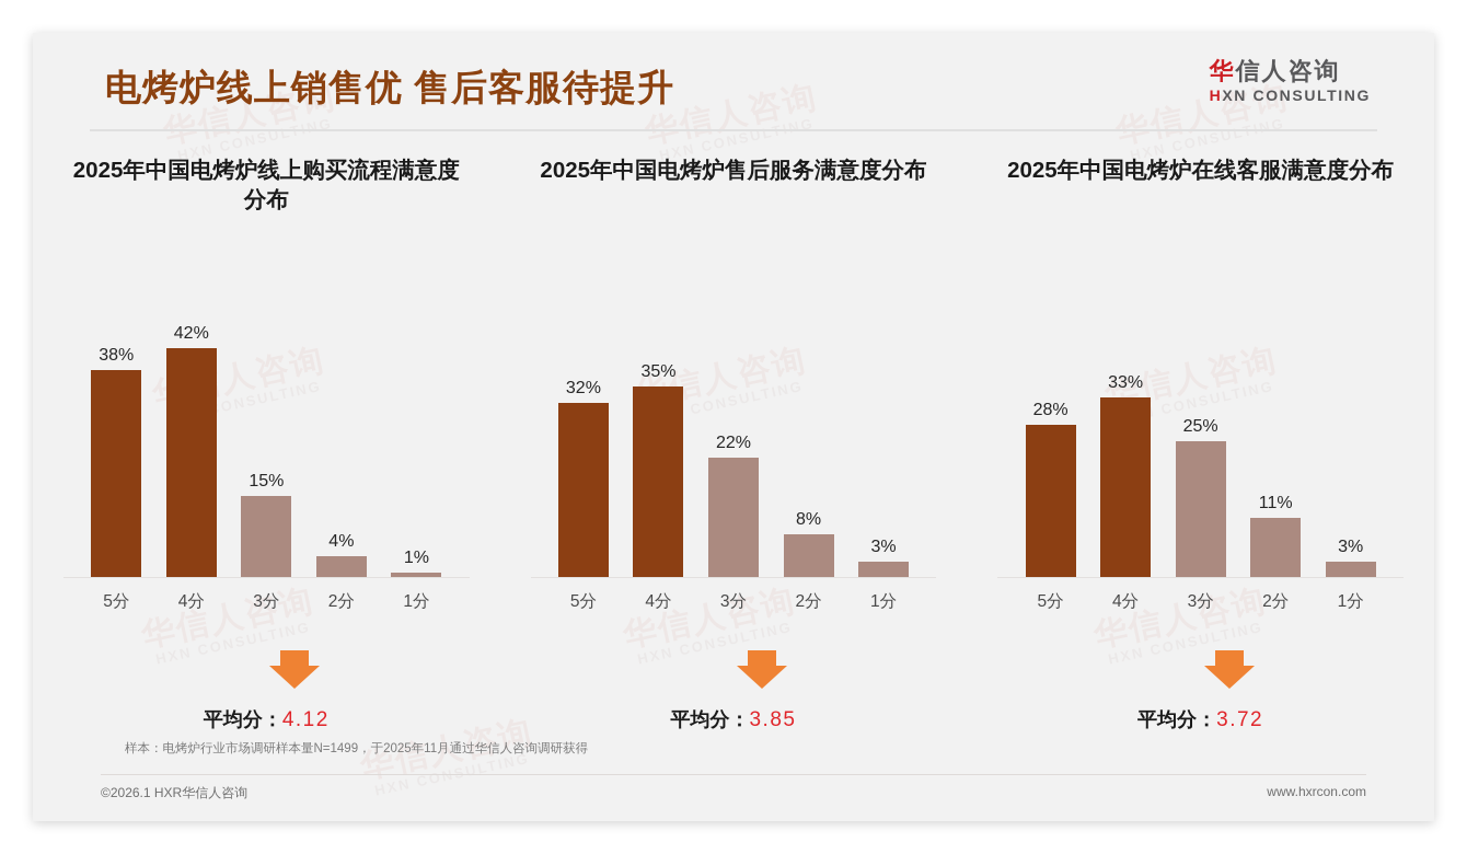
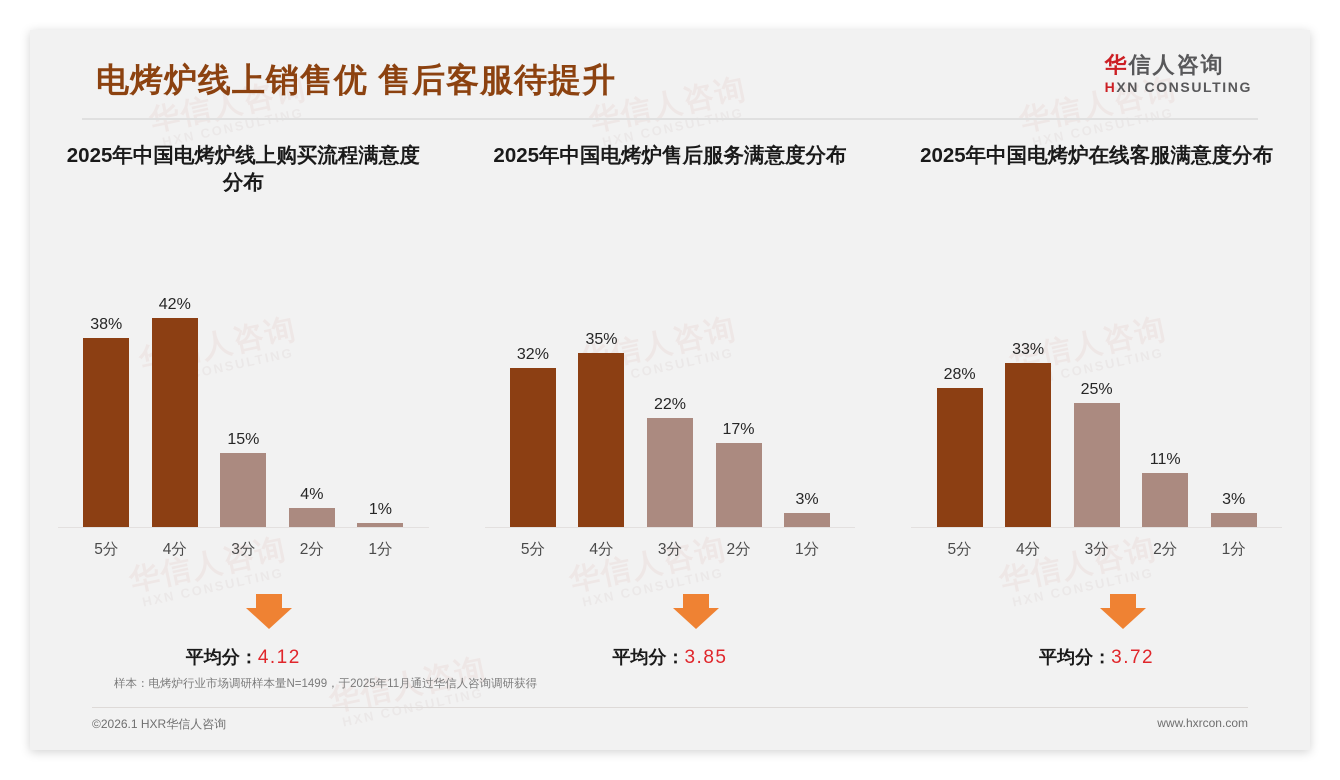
2025年中国电烤炉售后服务满意度分布/2分: 8% -> 17%
